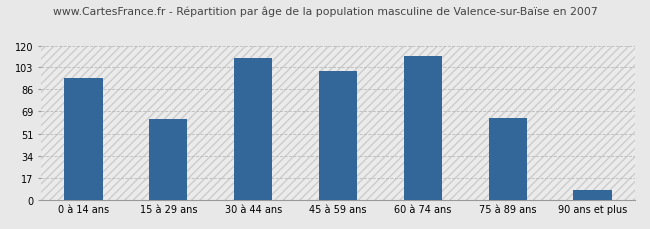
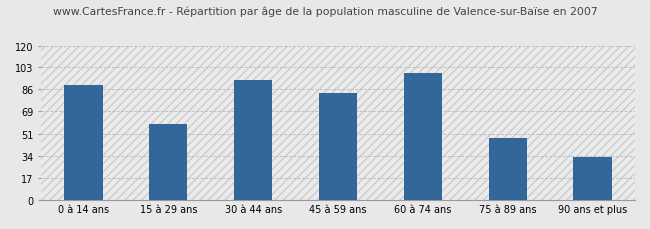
0 à 14 ans: 95 -> 89
15 à 29 ans: 63 -> 59
30 à 44 ans: 110 -> 93
45 à 59 ans: 100 -> 83
60 à 74 ans: 112 -> 99
75 à 89 ans: 64 -> 48
90 ans et plus: 8 -> 33
